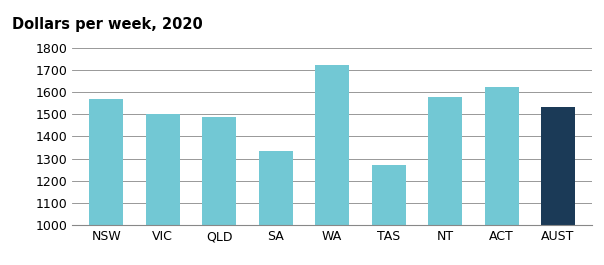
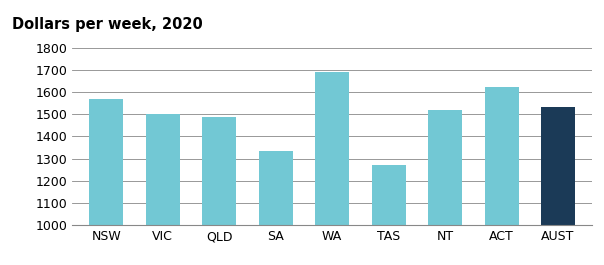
WA: 1720 -> 1690
NT: 1580 -> 1520
